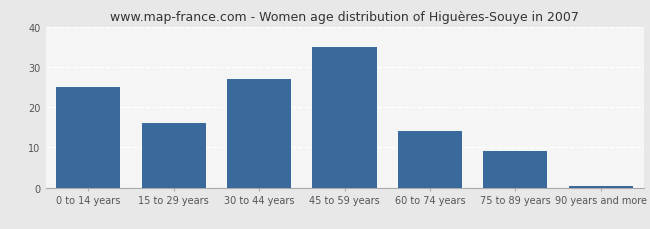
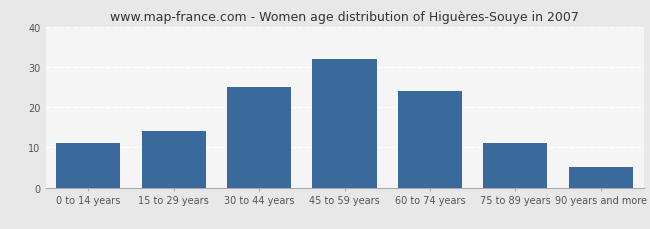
0 to 14 years: 25.0 -> 11.0
15 to 29 years: 16.0 -> 14.0
30 to 44 years: 27.0 -> 25.0
45 to 59 years: 35.0 -> 32.0
60 to 74 years: 14.0 -> 24.0
75 to 89 years: 9.0 -> 11.0
90 years and more: 0.5 -> 5.0
